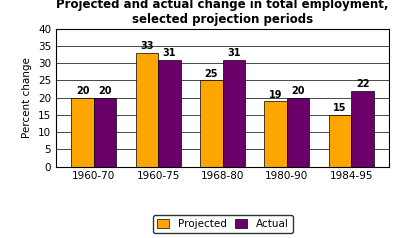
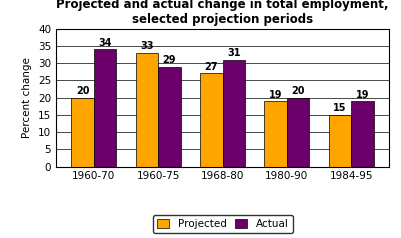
Actual/1960-70: 20 -> 34
Actual/1960-75: 31 -> 29
Projected/1968-80: 25 -> 27
Actual/1984-95: 22 -> 19
